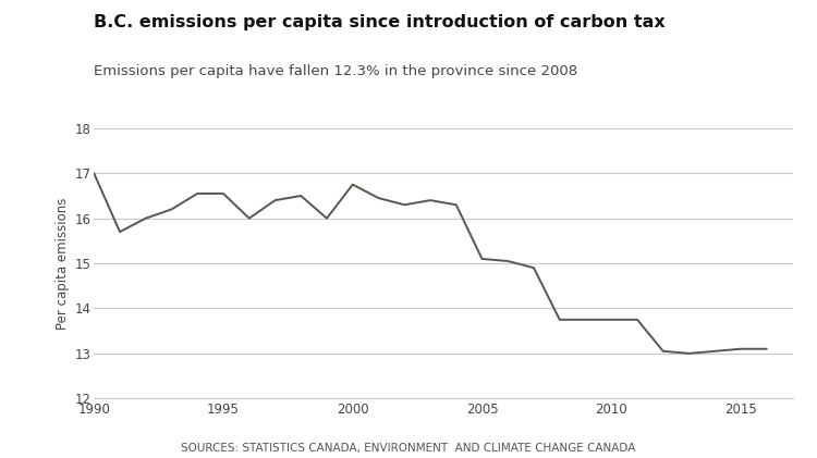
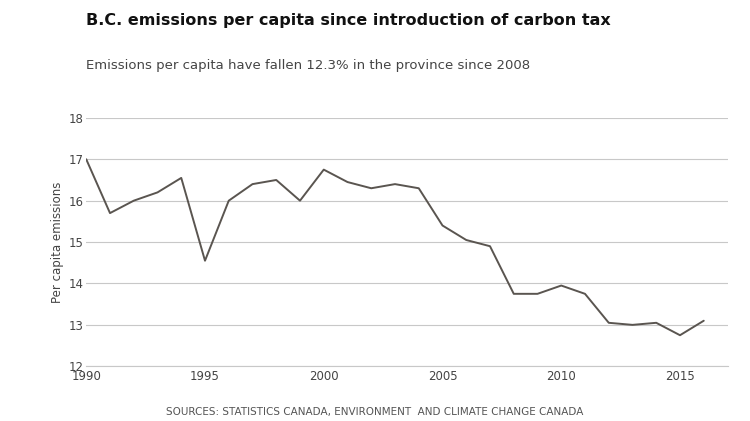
1995: 16.55 -> 14.55
2005: 15.10 -> 15.40
2010: 13.75 -> 13.95
2015: 13.10 -> 12.75
